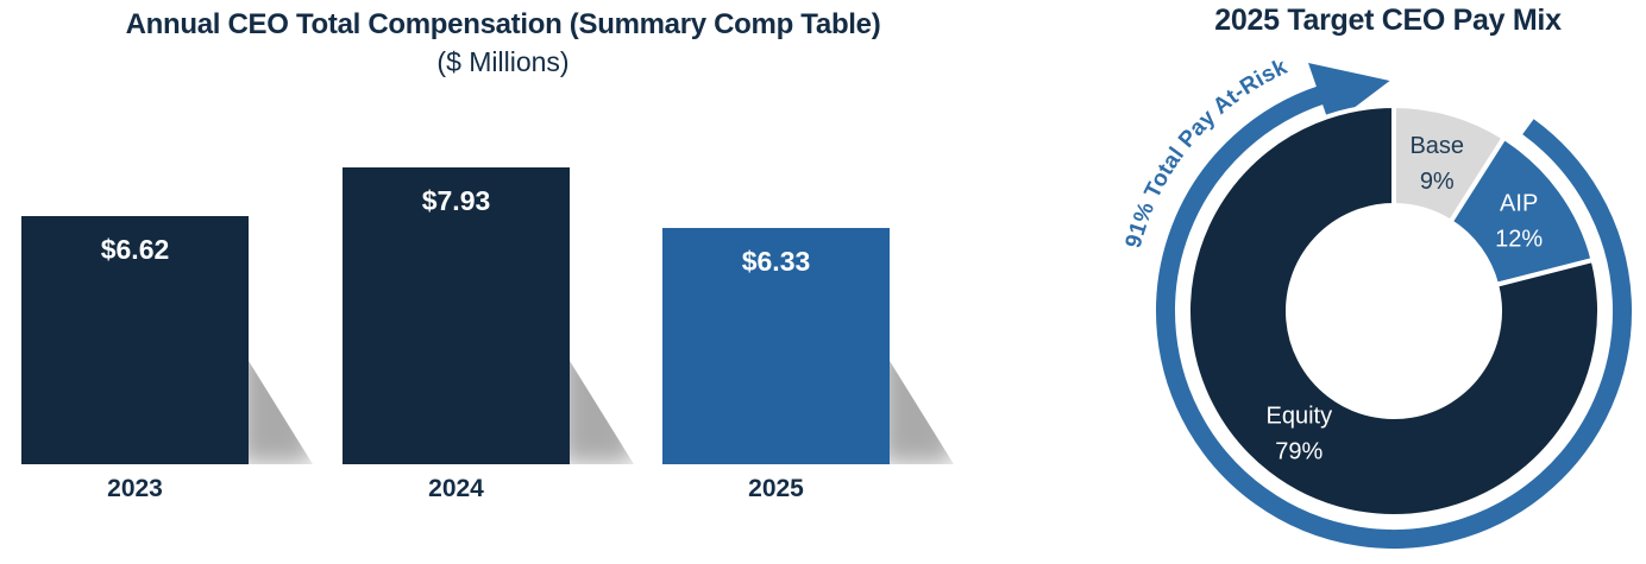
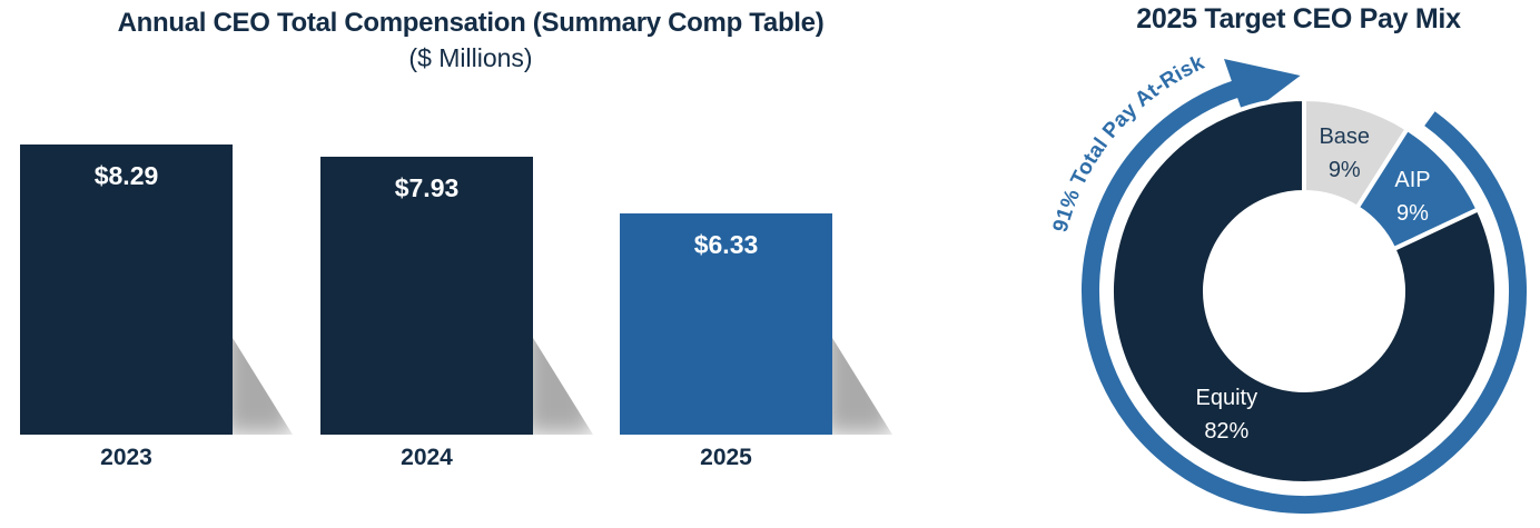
Annual CEO Total Compensation (Summary Comp Table)/2023: $6.62 -> $8.29
2025 Target CEO Pay Mix/AIP: 12% -> 9%
2025 Target CEO Pay Mix/Equity: 79% -> 82%
